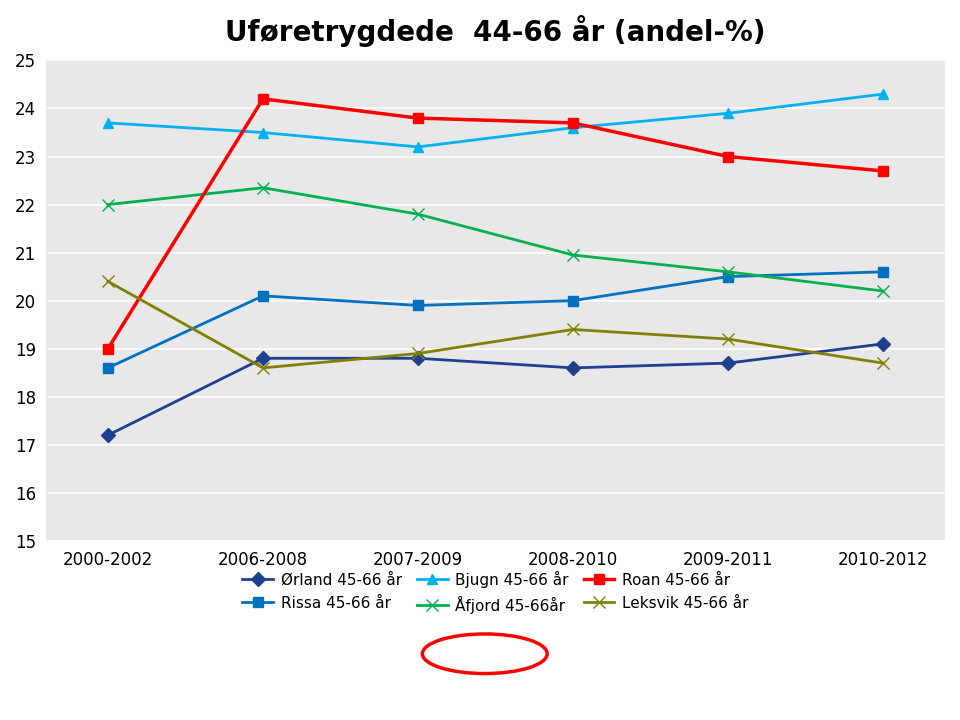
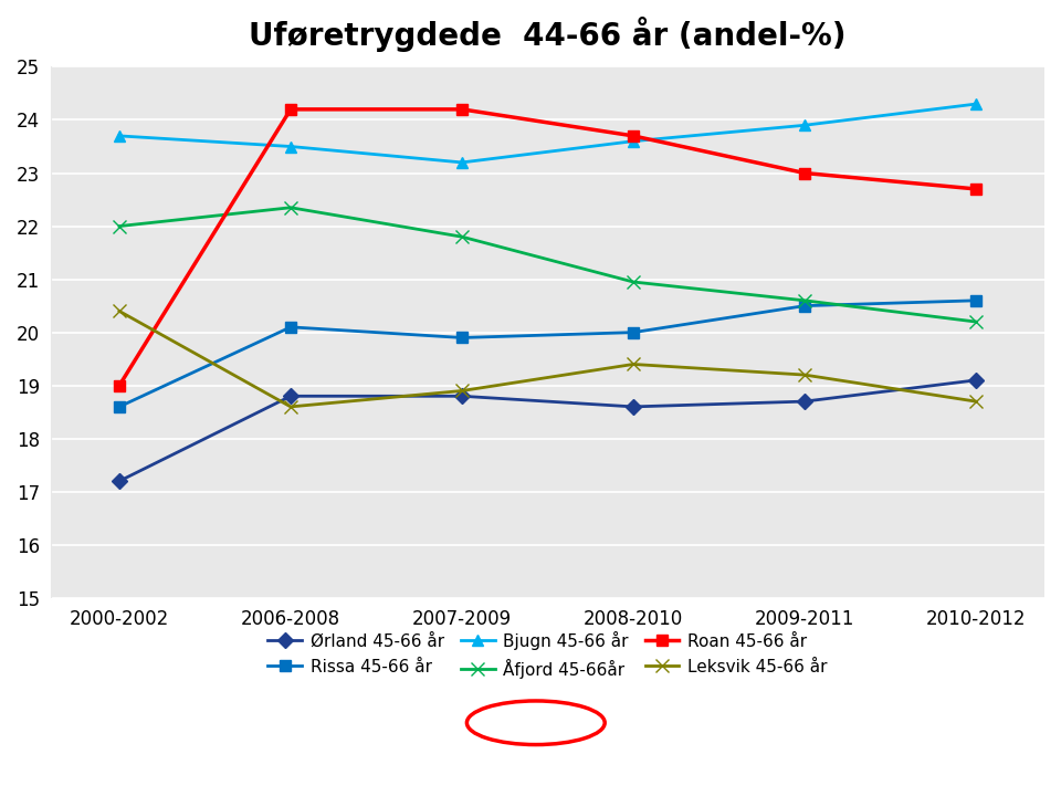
Roan 45-66 år/2007-2009: 23.8 -> 24.2
